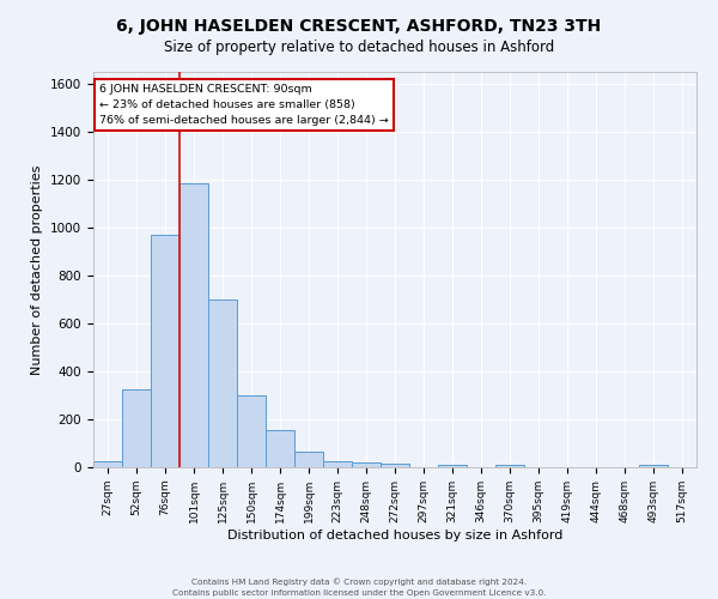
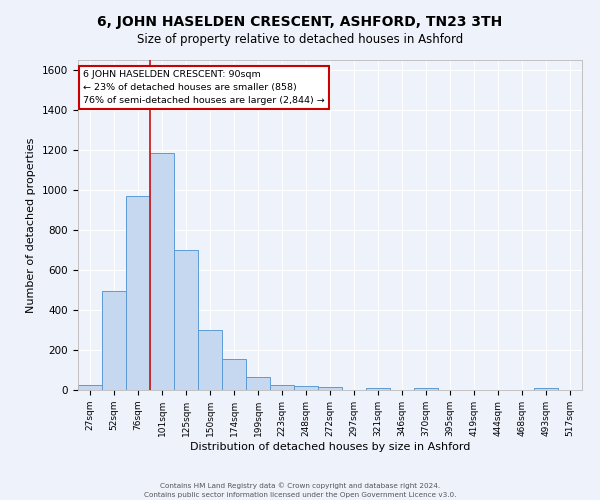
52sqm: 325 -> 495
